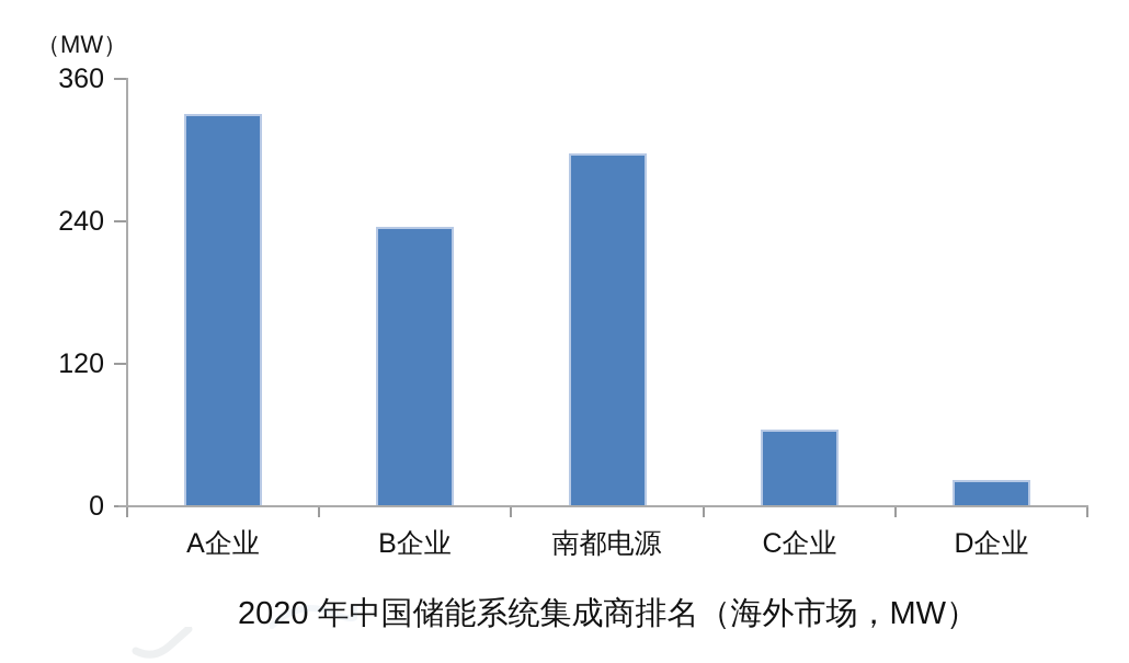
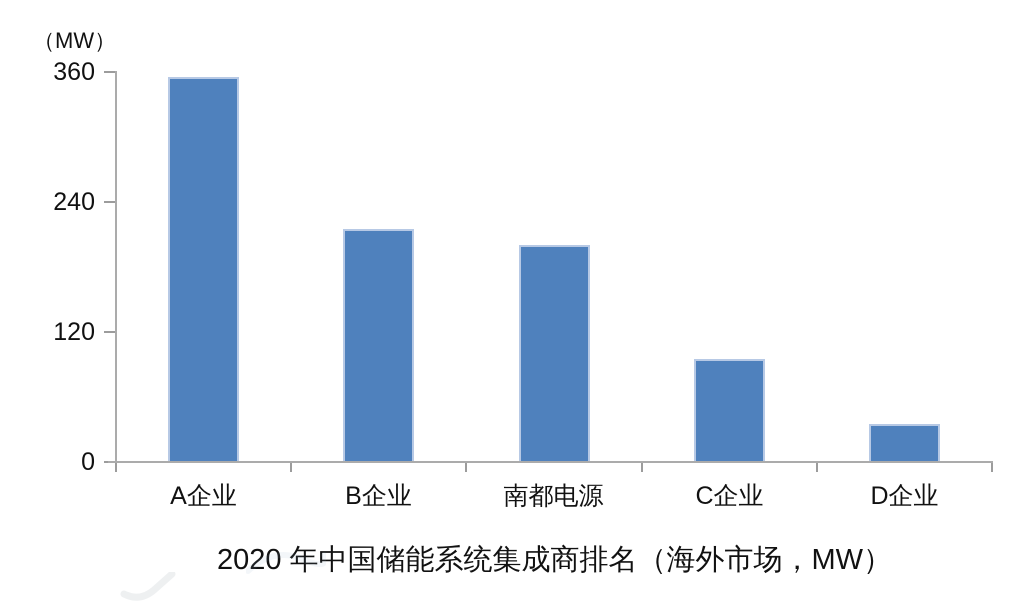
A企业: 330 -> 355
B企业: 235 -> 215
南都电源: 297 -> 200
C企业: 65 -> 95
D企业: 22 -> 35
